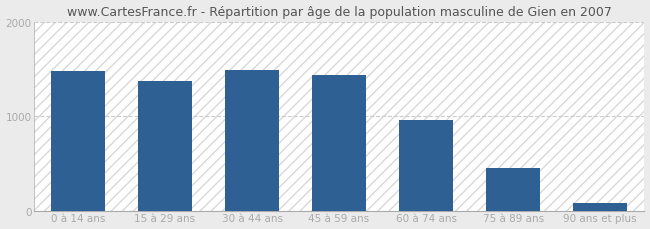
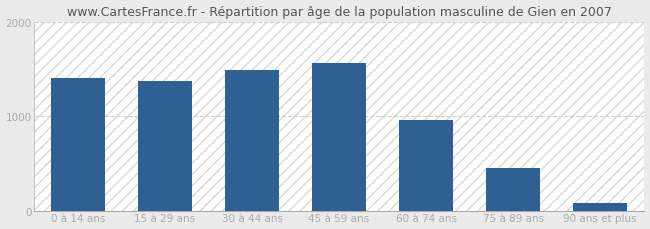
0 à 14 ans: 1480 -> 1400
45 à 59 ans: 1430 -> 1560
